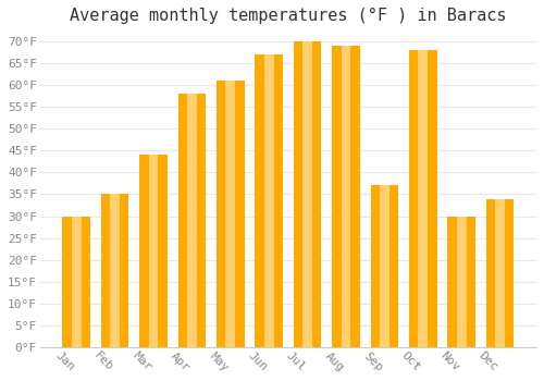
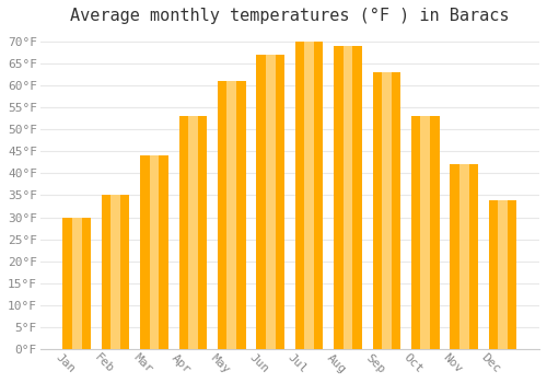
Apr: 58°F -> 53°F
Sep: 37°F -> 63°F
Oct: 68°F -> 53°F
Nov: 30°F -> 42°F
